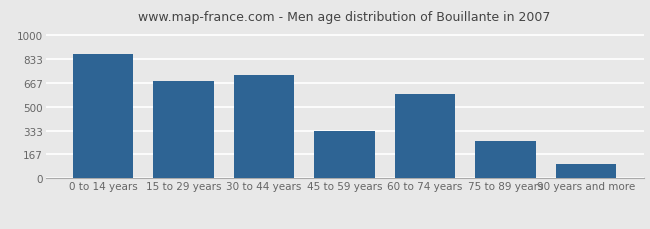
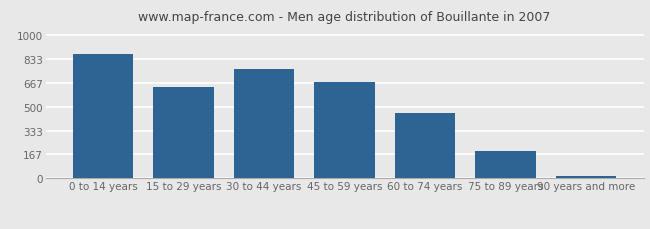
15 to 29 years: 680 -> 640
30 to 44 years: 720 -> 760
45 to 59 years: 330 -> 670
60 to 74 years: 590 -> 460
75 to 89 years: 260 -> 190
90 years and more: 100 -> 20
